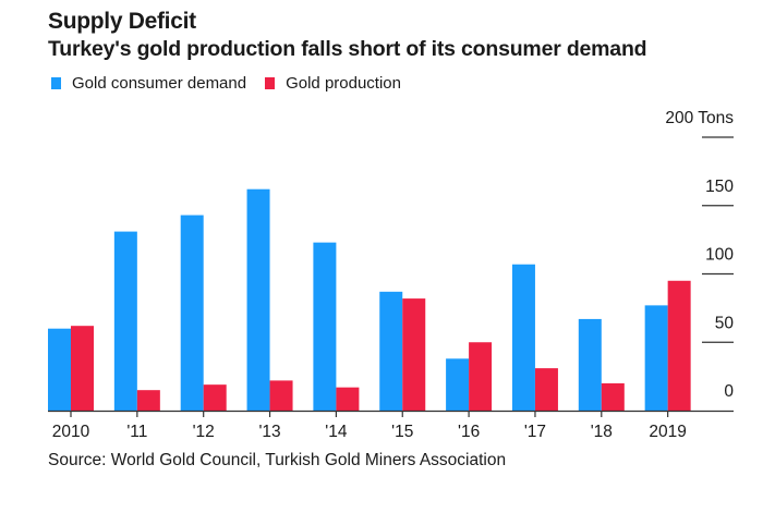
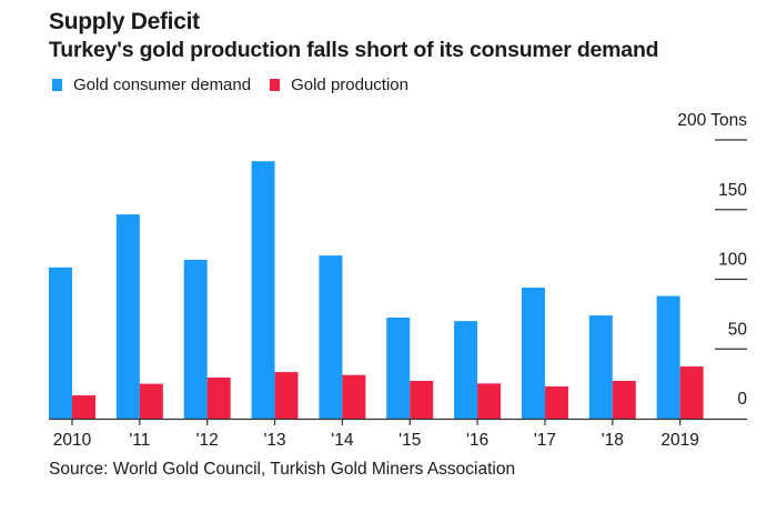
Gold consumer demand/2010: 60 -> 108
Gold production/2010: 62 -> 17
Gold consumer demand/'11: 131 -> 146
Gold production/'11: 15 -> 25
Gold consumer demand/'12: 143 -> 114
Gold production/'12: 19 -> 30
Gold consumer demand/'13: 162 -> 185
Gold production/'13: 22 -> 33
Gold consumer demand/'14: 123 -> 117
Gold production/'14: 17 -> 31
Gold consumer demand/'15: 87 -> 72
Gold production/'15: 82 -> 27
Gold consumer demand/'16: 38 -> 70
Gold production/'16: 50 -> 25
Gold consumer demand/'17: 107 -> 94
Gold production/'17: 31 -> 23
Gold consumer demand/'18: 67 -> 74
Gold production/'18: 20 -> 27
Gold consumer demand/2019: 77 -> 88
Gold production/2019: 95 -> 37
